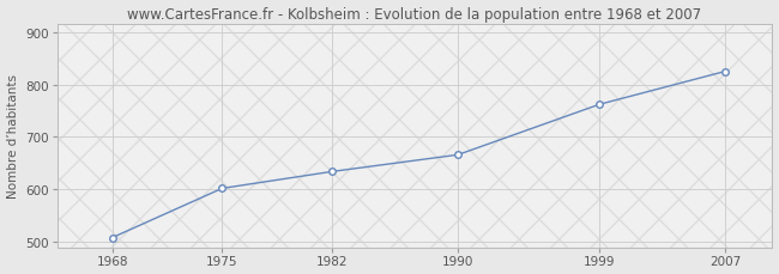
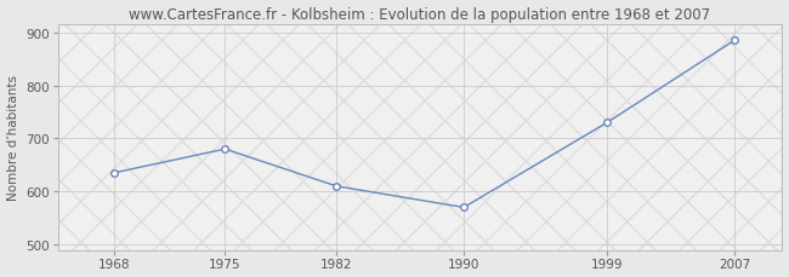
1968: 508 -> 635
1975: 602 -> 680
1982: 634 -> 610
1990: 666 -> 570
1999: 762 -> 730
2007: 825 -> 885
